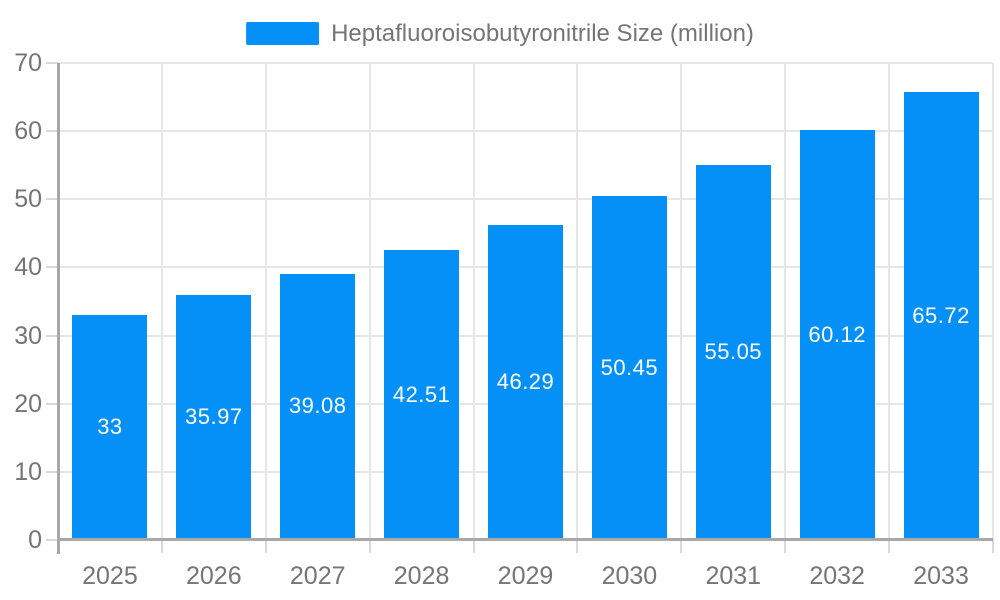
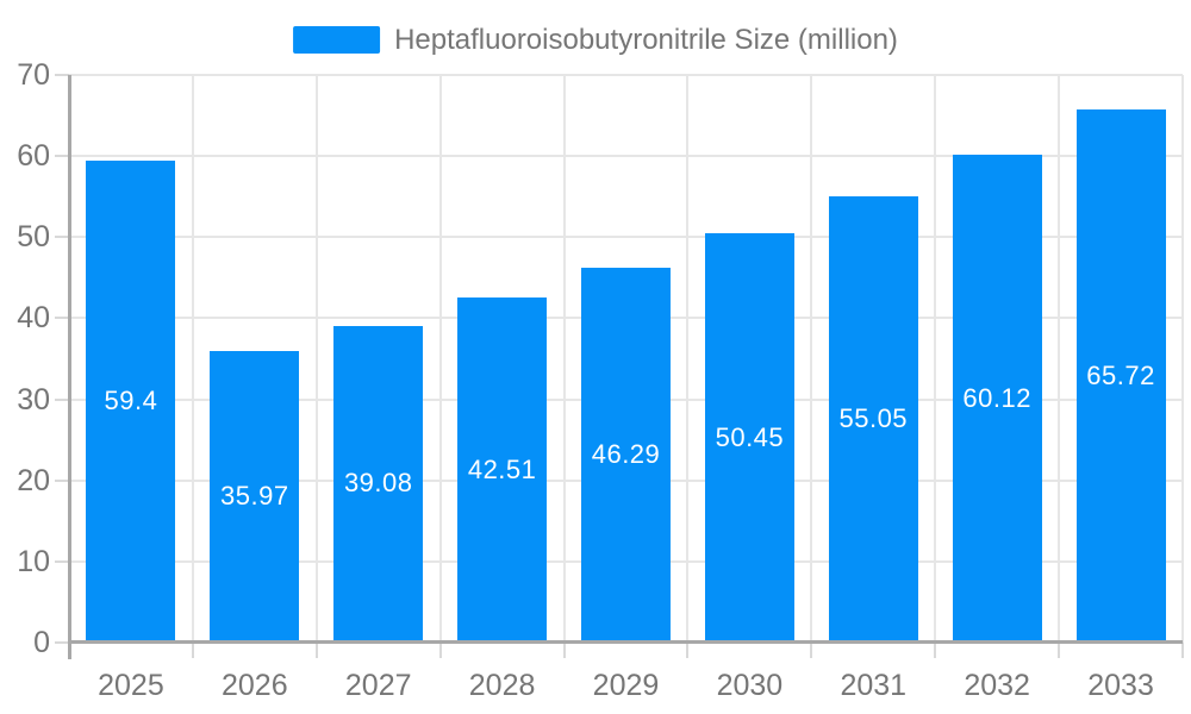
2025: 33 -> 59.4
